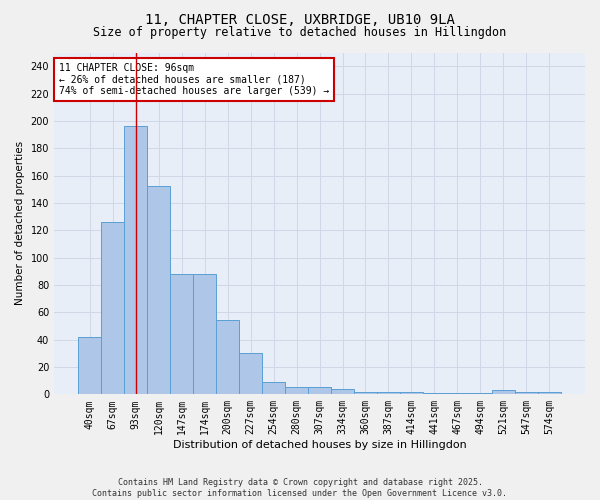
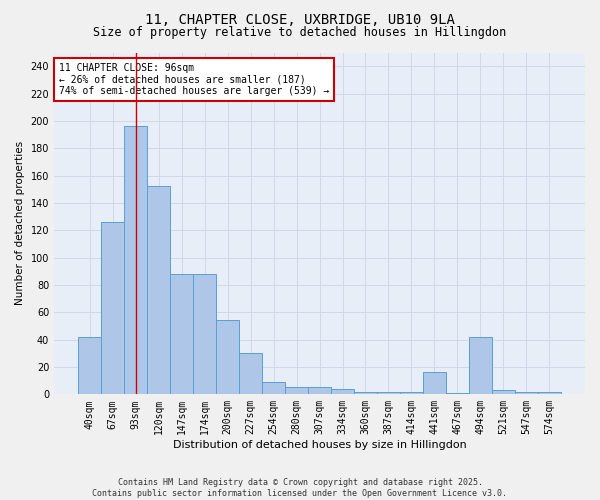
441sqm: 1 -> 16
494sqm: 1 -> 42
